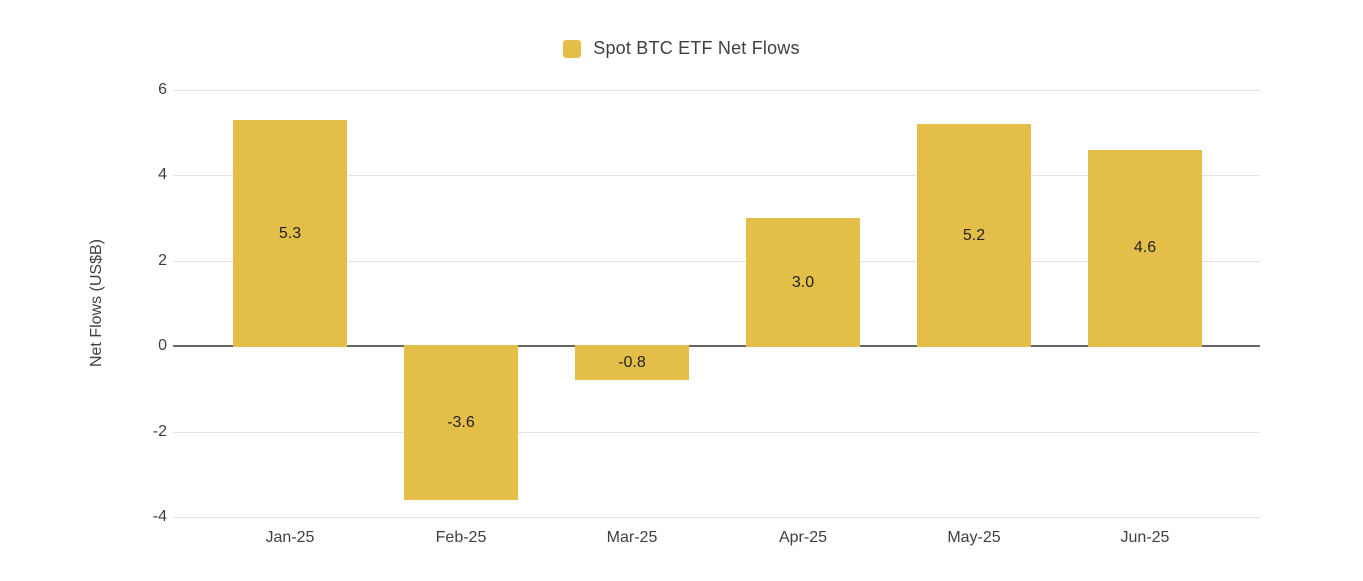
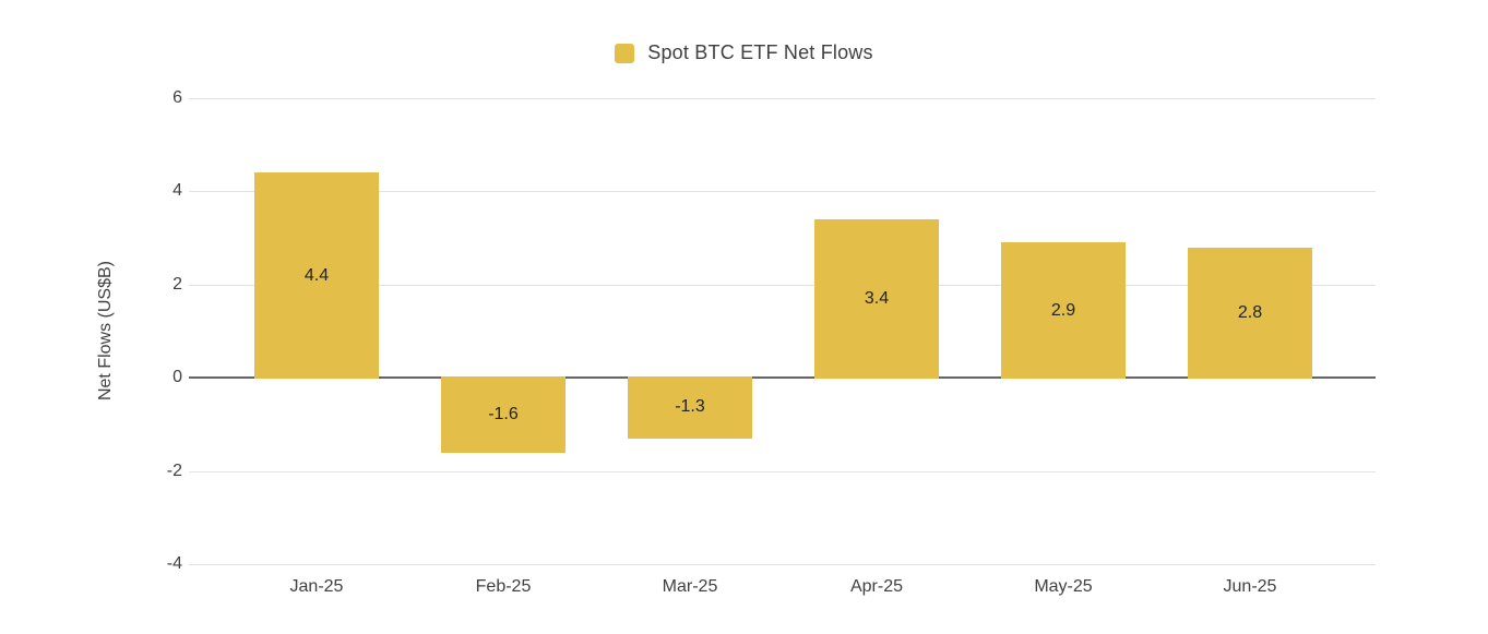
Jan-25: 5.3 -> 4.4
Feb-25: -3.6 -> -1.6
Mar-25: -0.8 -> -1.3
Apr-25: 3.0 -> 3.4
May-25: 5.2 -> 2.9
Jun-25: 4.6 -> 2.8
